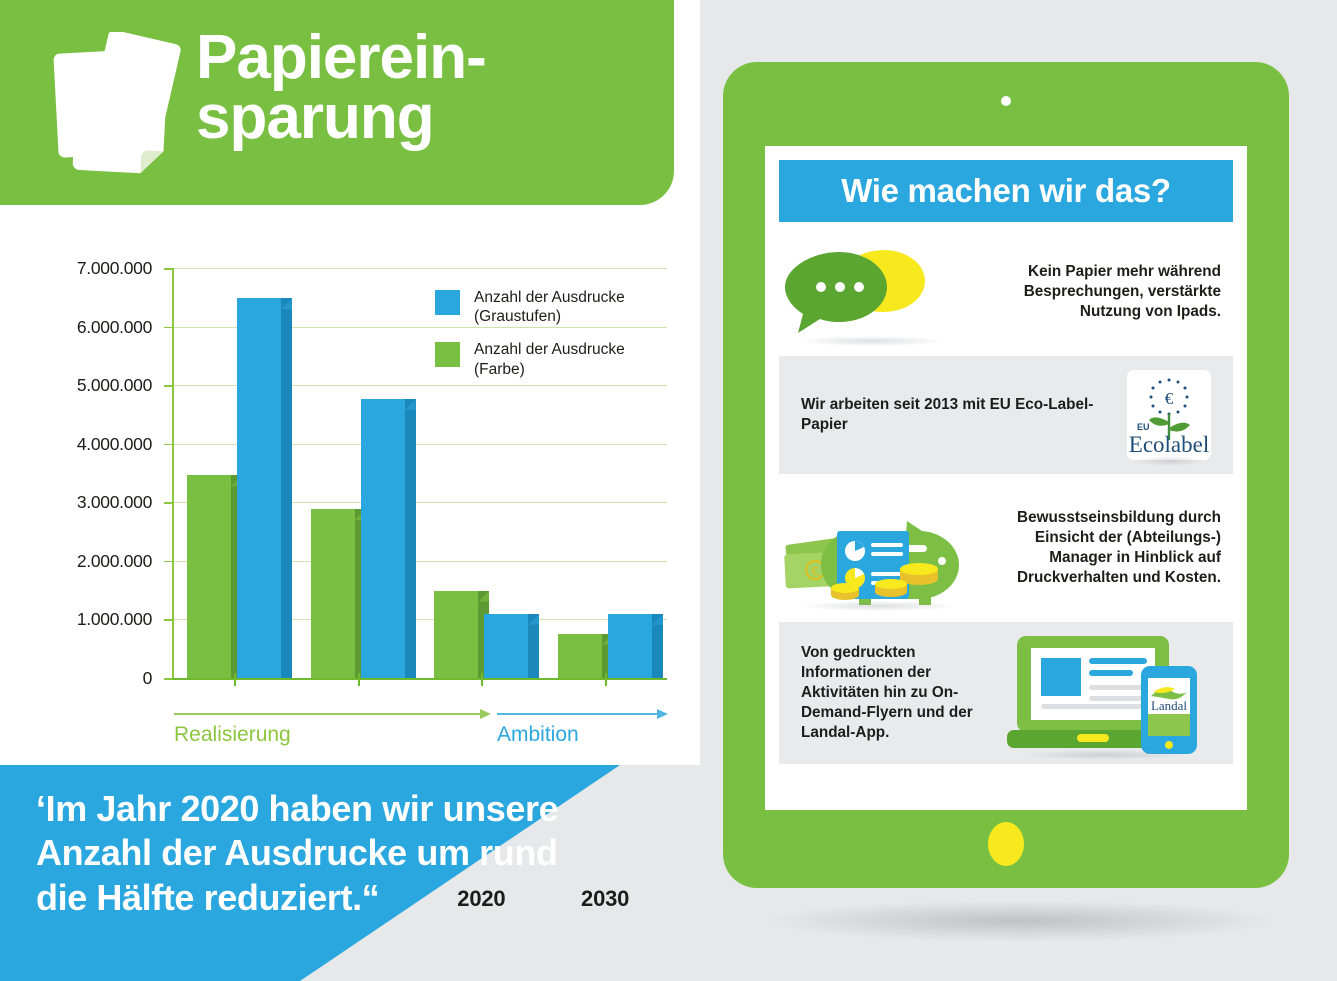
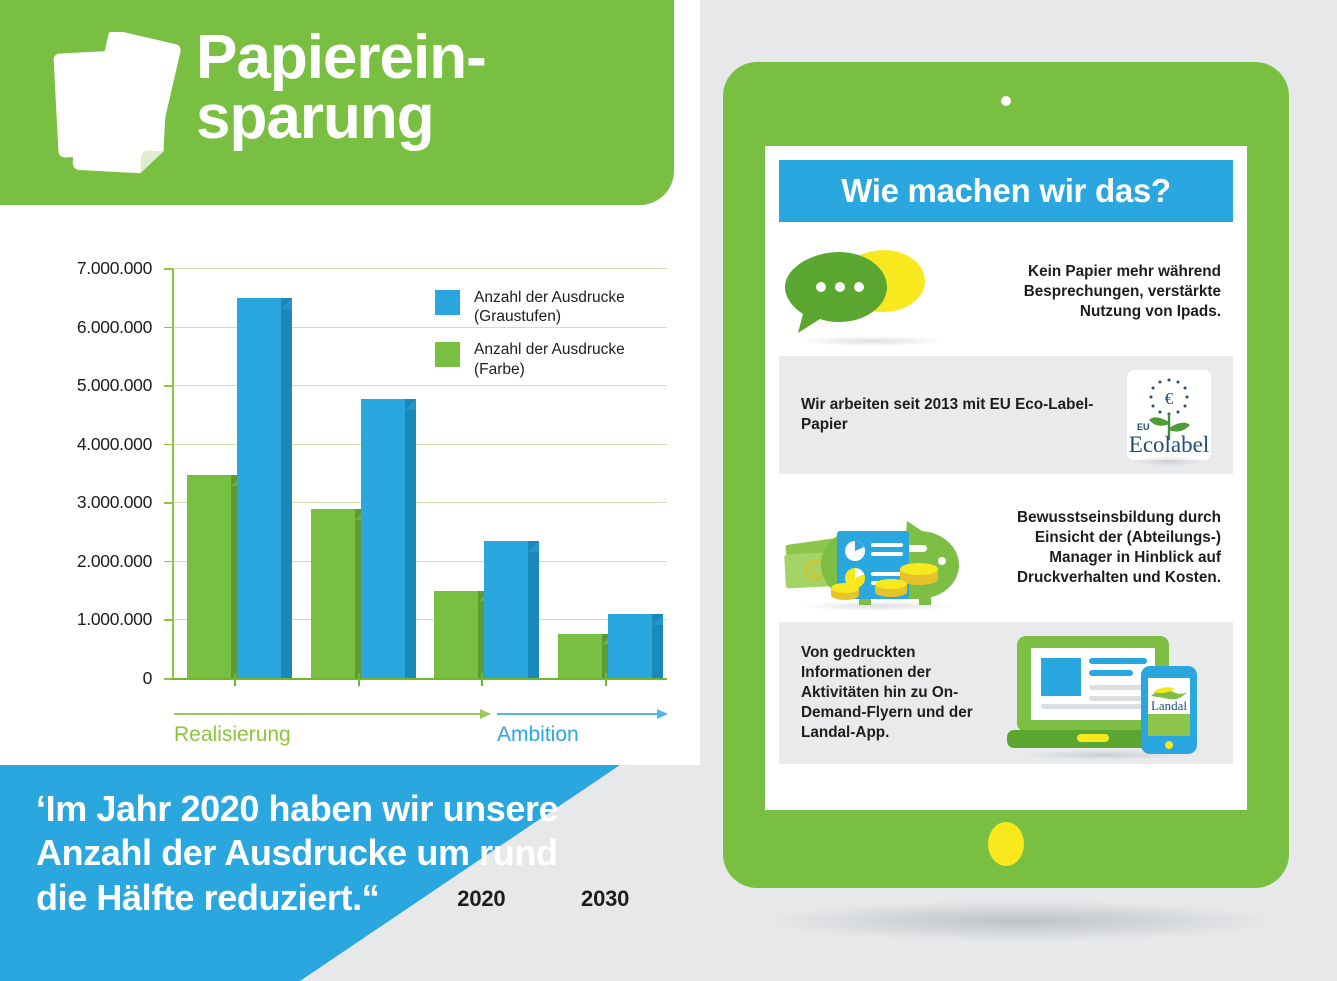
Anzahl der Ausdrucke (Graustufen)/2020: 1100000 -> 2300000
